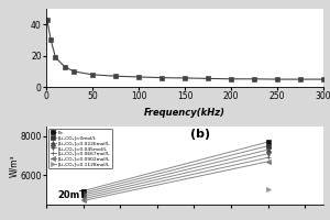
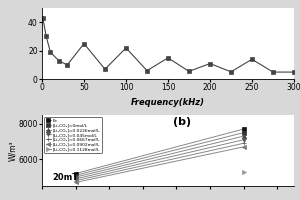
50: 8 -> 25
100: 6 -> 22
150: 6 -> 15
200: 5 -> 11
250: 5 -> 14
